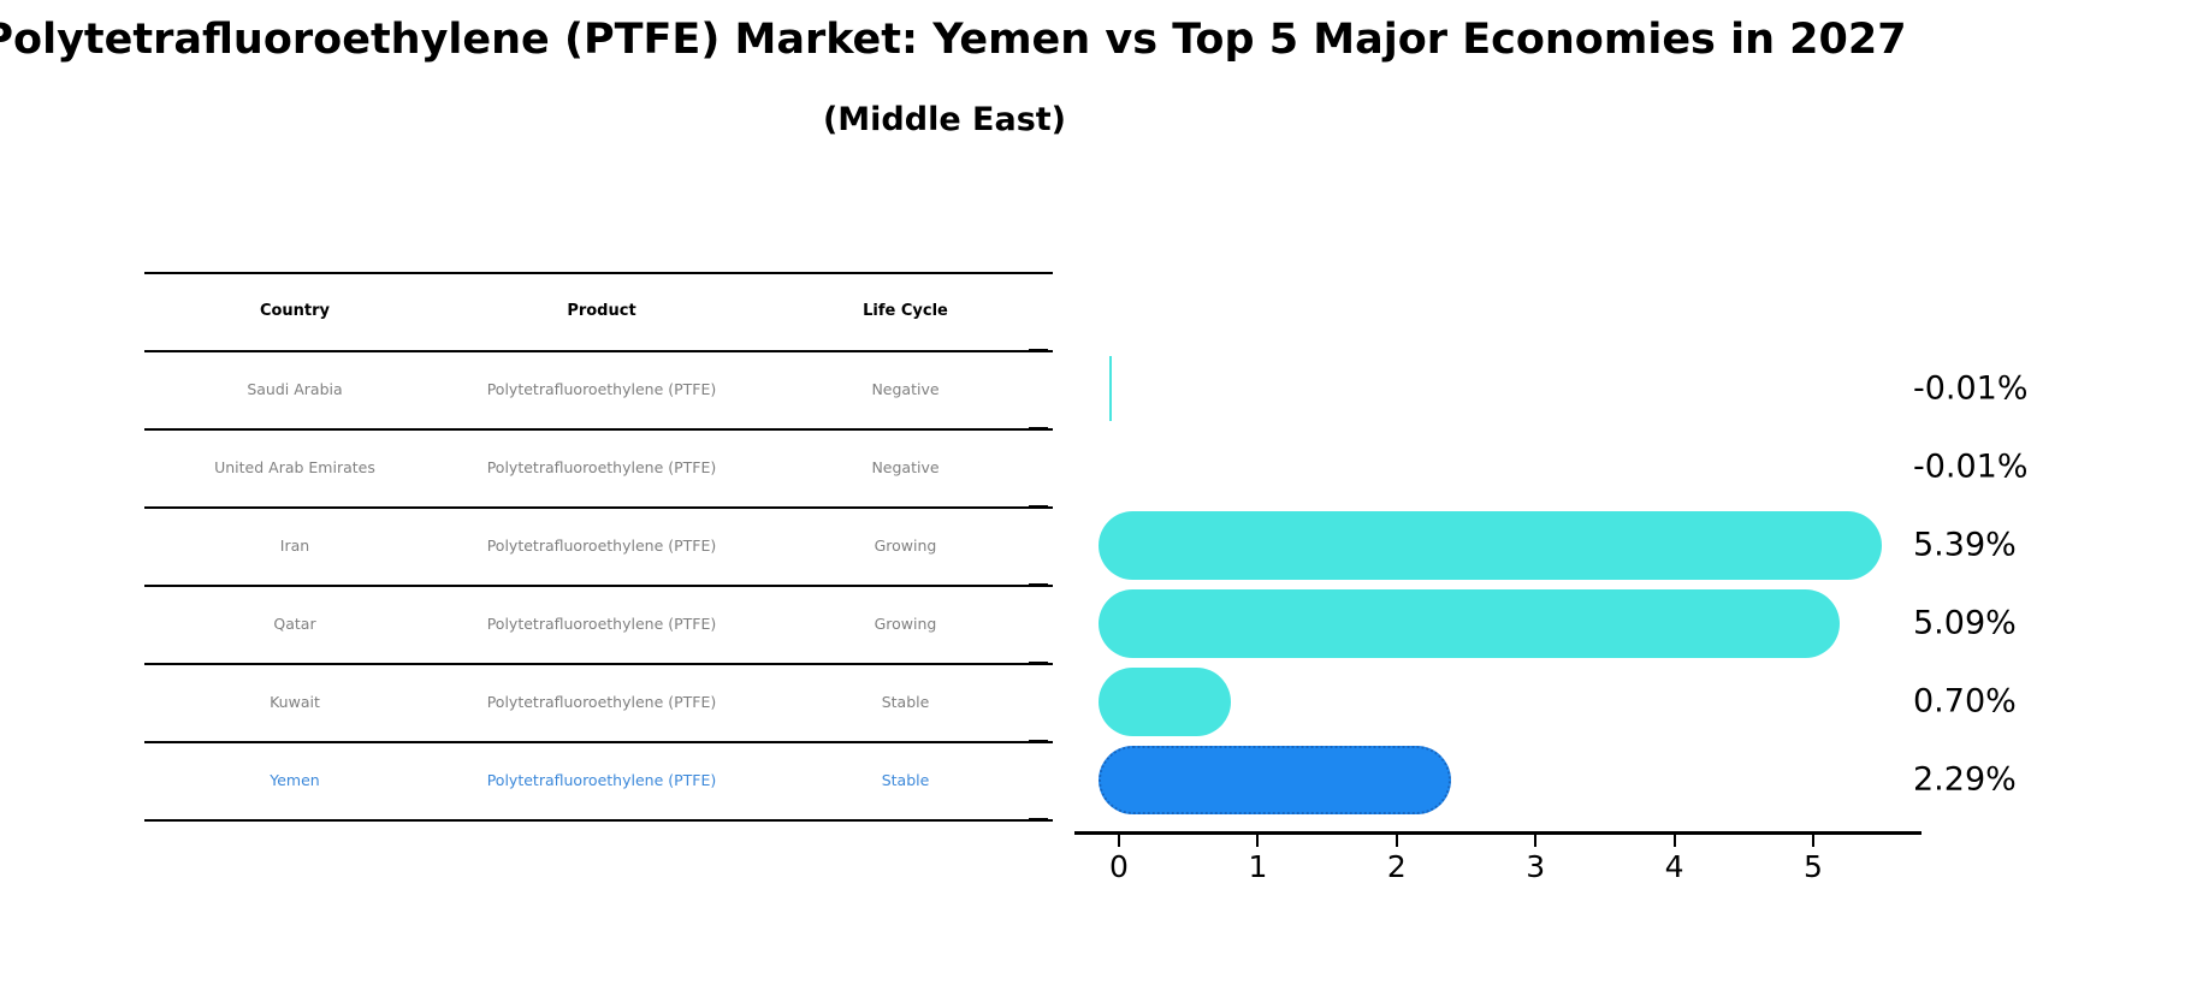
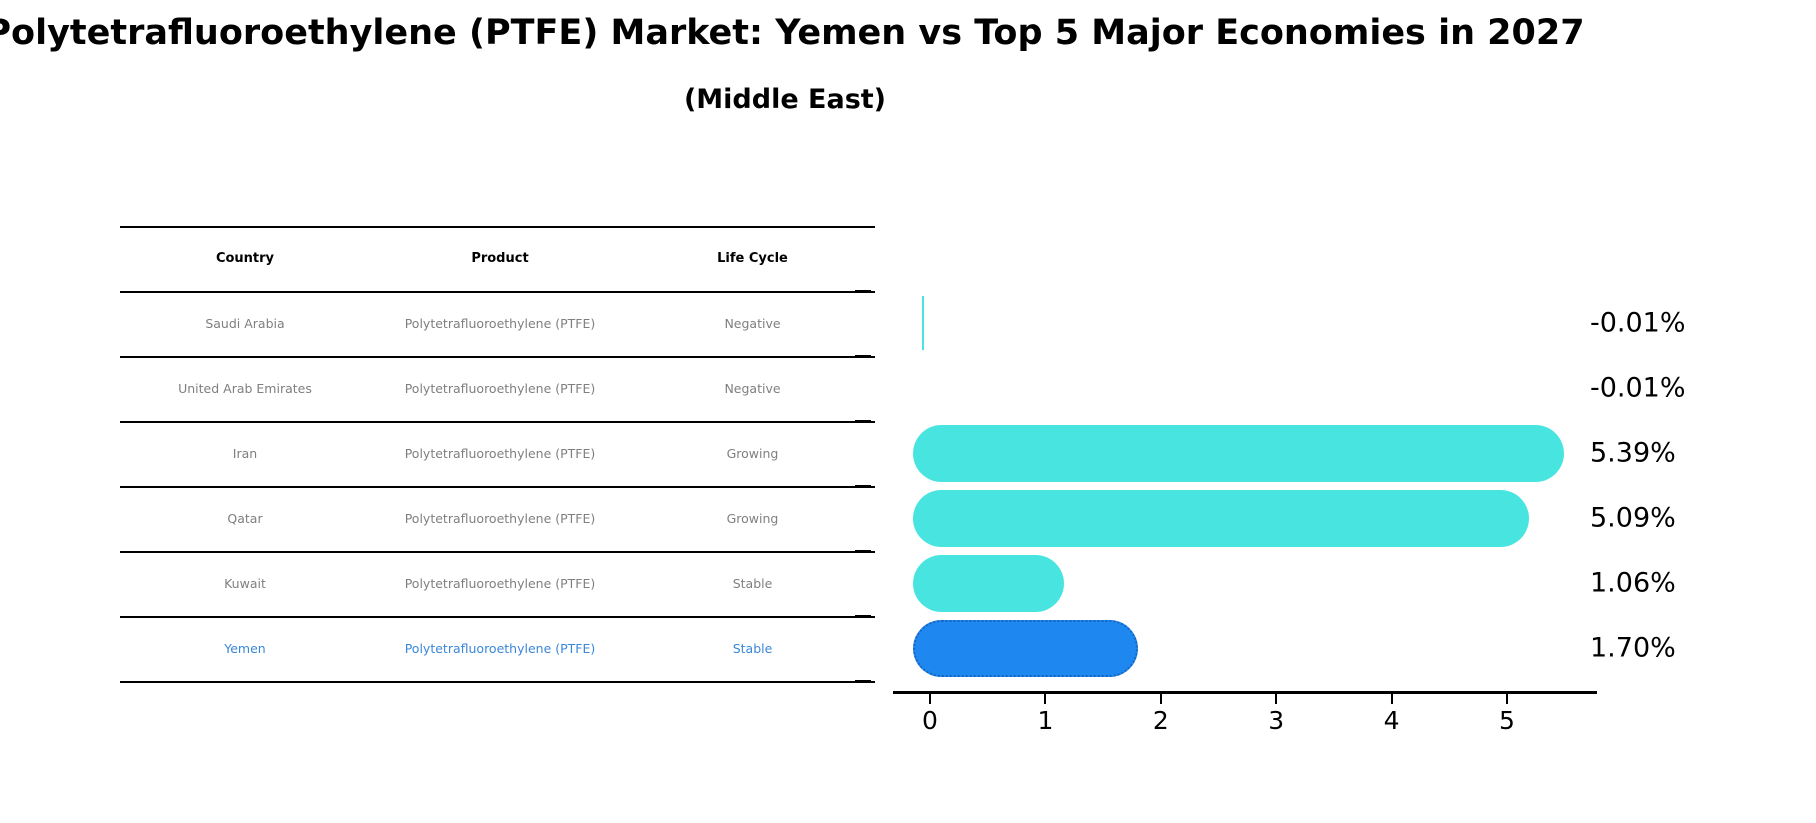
Kuwait: 0.70% -> 1.06%
Yemen: 2.29% -> 1.70%
